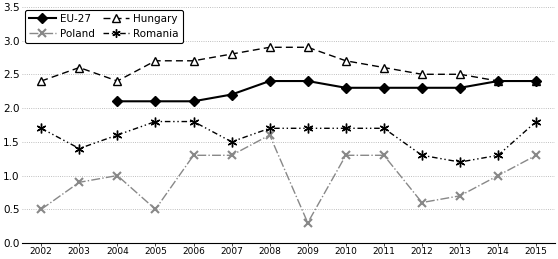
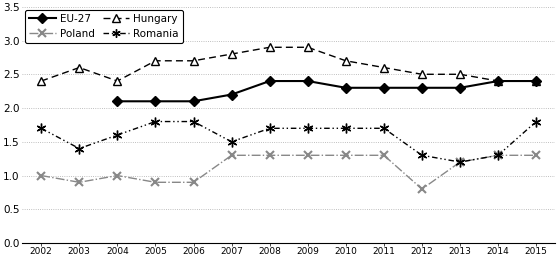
Poland/2002: 0.5 -> 1.0
Poland/2005: 0.5 -> 0.9
Poland/2006: 1.3 -> 0.9
Poland/2008: 1.6 -> 1.3
Poland/2009: 0.3 -> 1.3
Poland/2012: 0.6 -> 0.8
Poland/2013: 0.7 -> 1.2
Poland/2014: 1.0 -> 1.3
